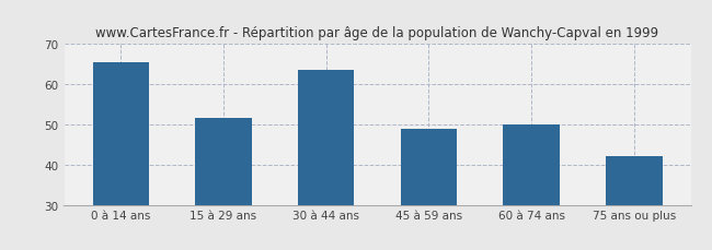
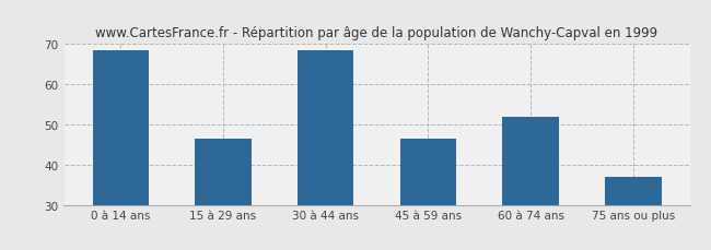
0 à 14 ans: 65.5 -> 68.5
15 à 29 ans: 51.5 -> 46.5
30 à 44 ans: 63.5 -> 68.5
45 à 59 ans: 49.0 -> 46.5
60 à 74 ans: 50.0 -> 52.0
75 ans ou plus: 42.0 -> 37.0
